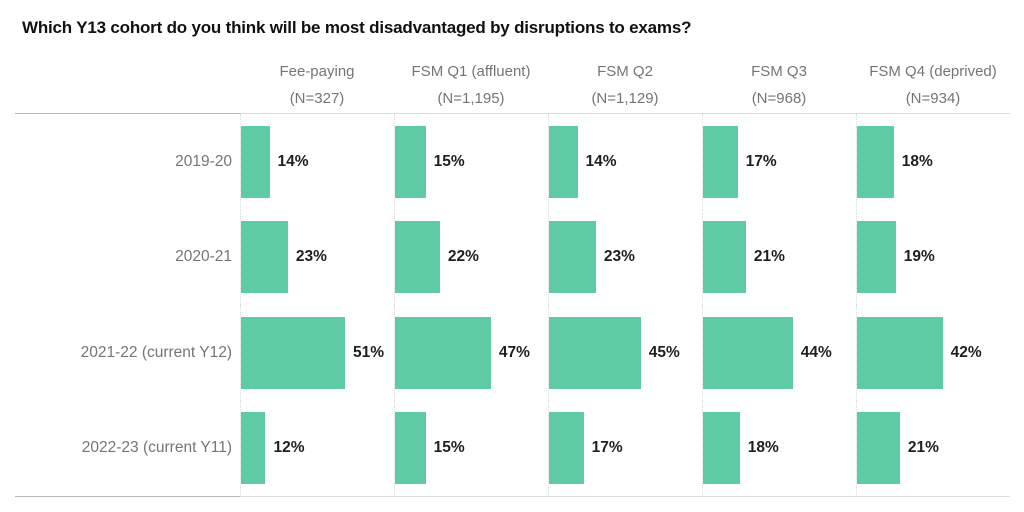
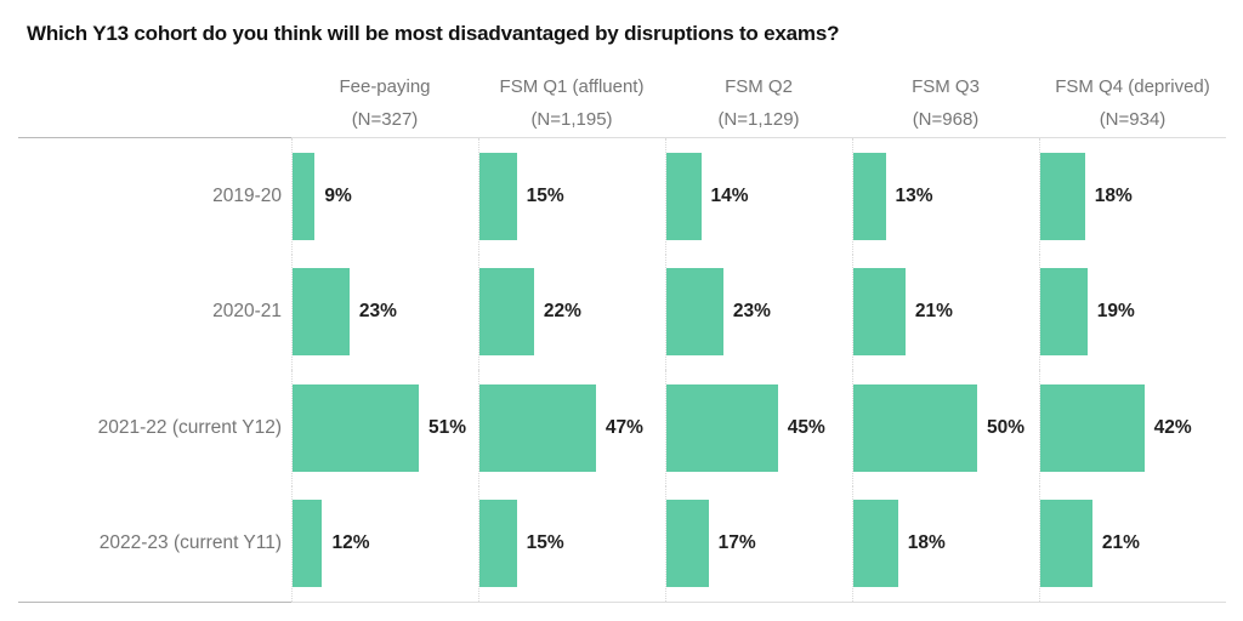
Fee-paying/2019-20: 14% -> 9%
FSM Q3/2019-20: 17% -> 13%
FSM Q3/2021-22 (current Y12): 44% -> 50%
